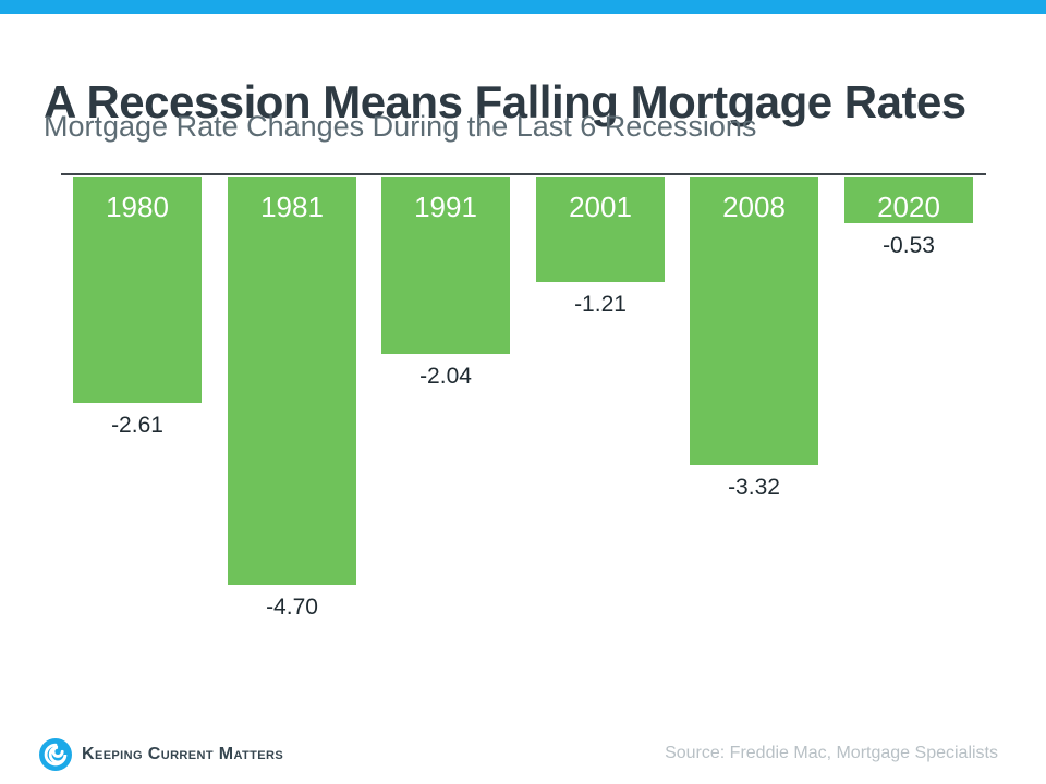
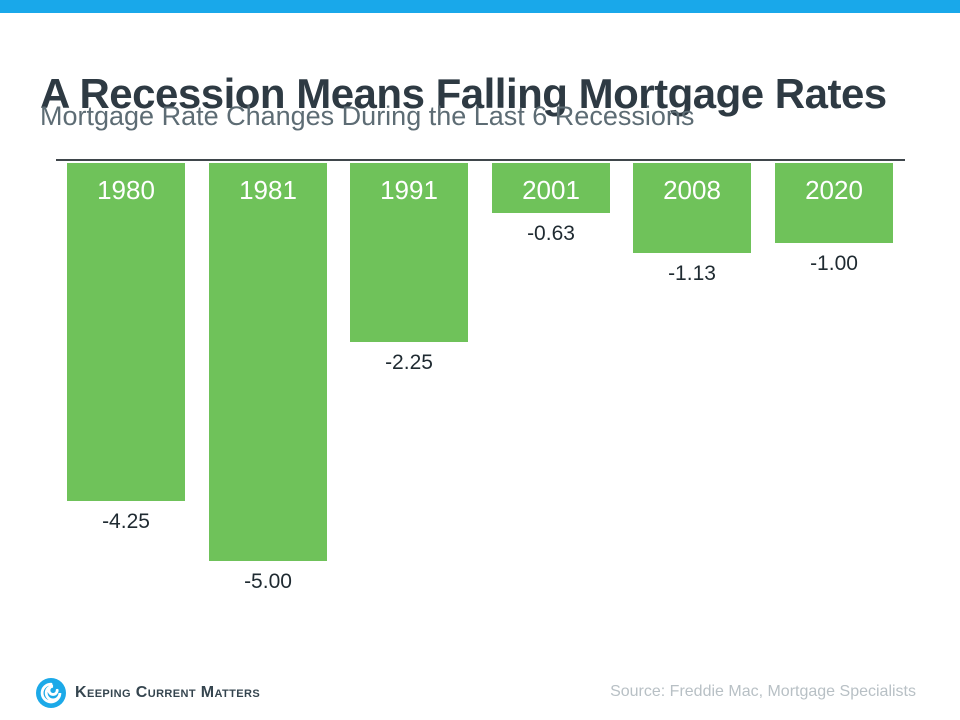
1980: -2.61 -> -4.25
1981: -4.70 -> -5.00
1991: -2.04 -> -2.25
2001: -1.21 -> -0.63
2008: -3.32 -> -1.13
2020: -0.53 -> -1.00
